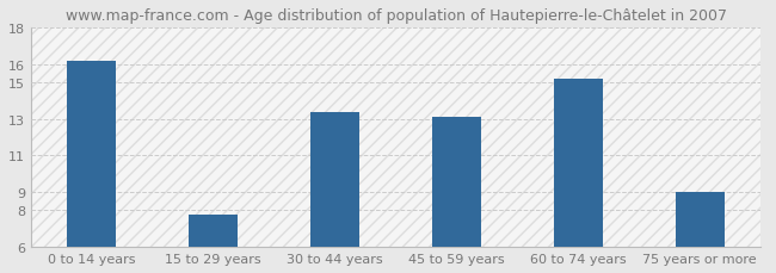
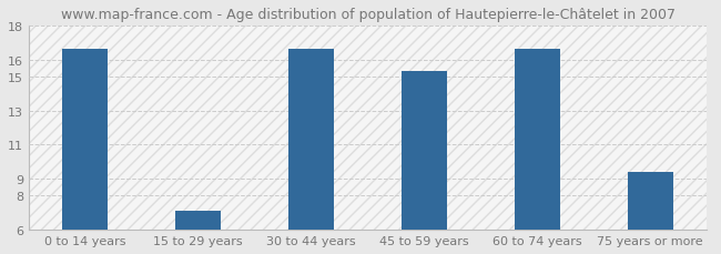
0 to 14 years: 16.2 -> 16.6
15 to 29 years: 7.8 -> 7.1
30 to 44 years: 13.4 -> 16.6
45 to 59 years: 13.1 -> 15.3
60 to 74 years: 15.2 -> 16.6
75 years or more: 9.0 -> 9.4
